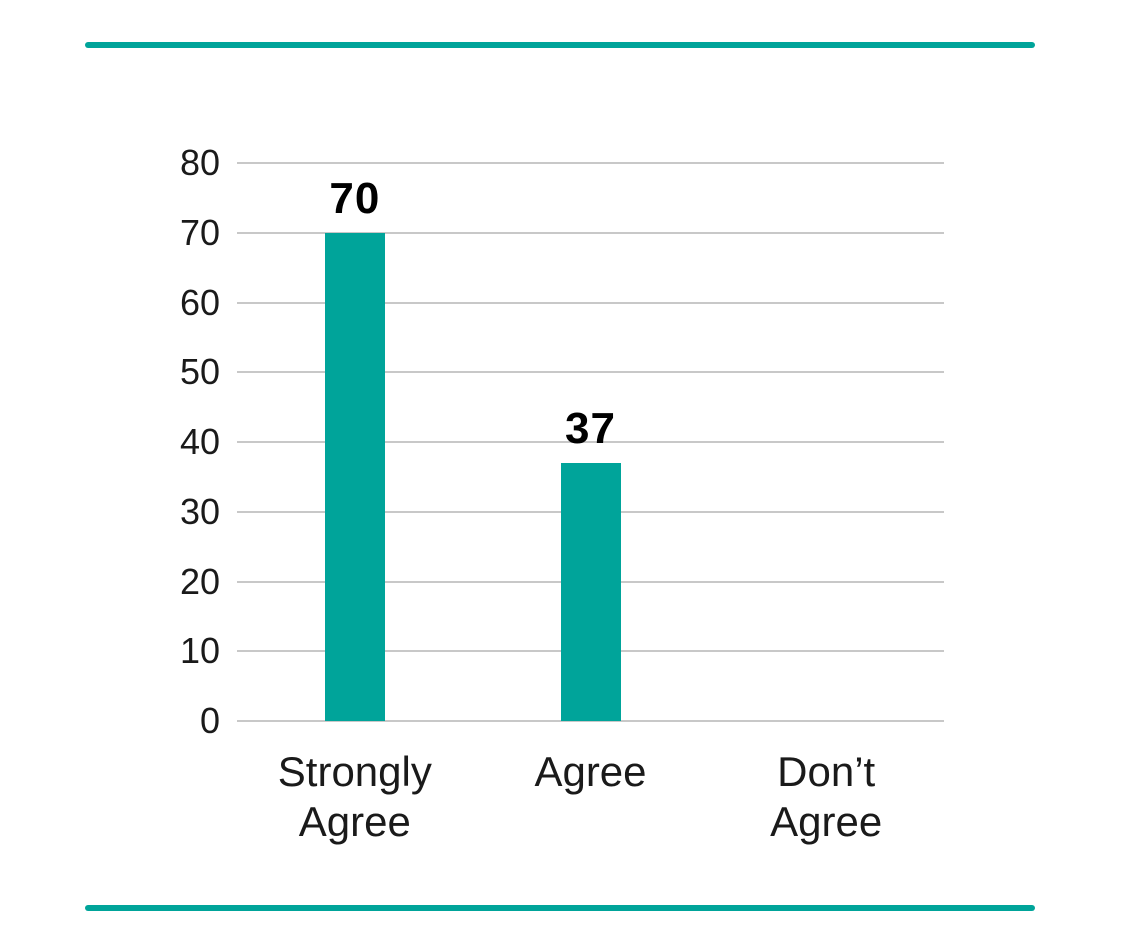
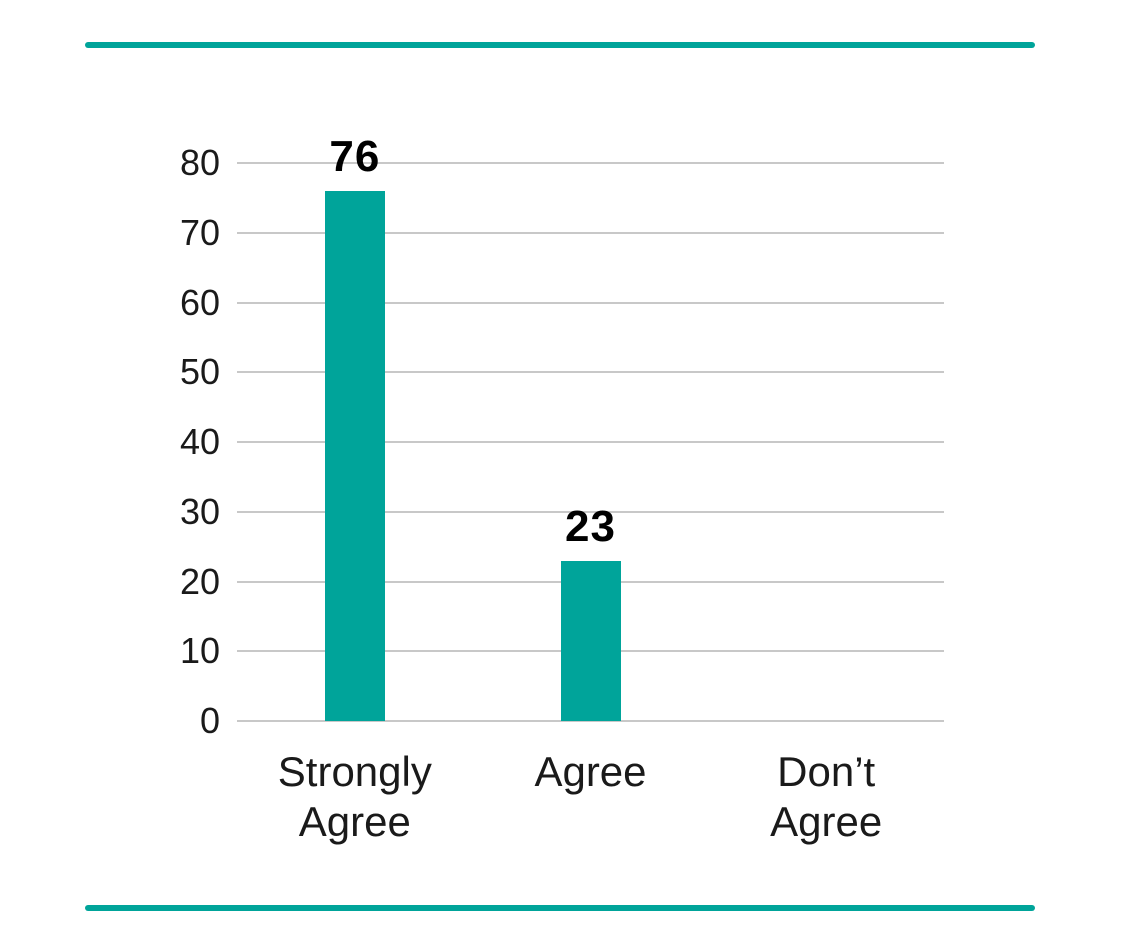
Strongly Agree: 70 -> 76
Agree: 37 -> 23
